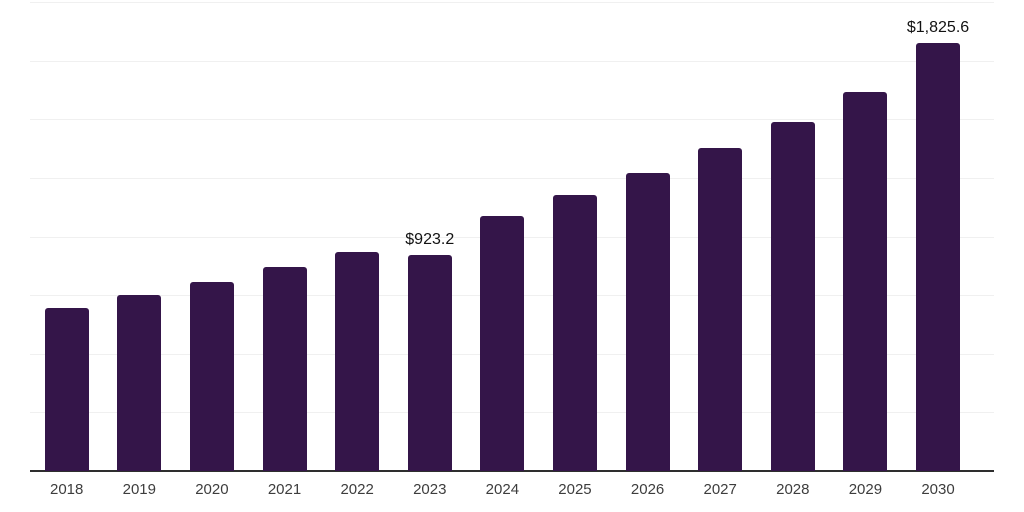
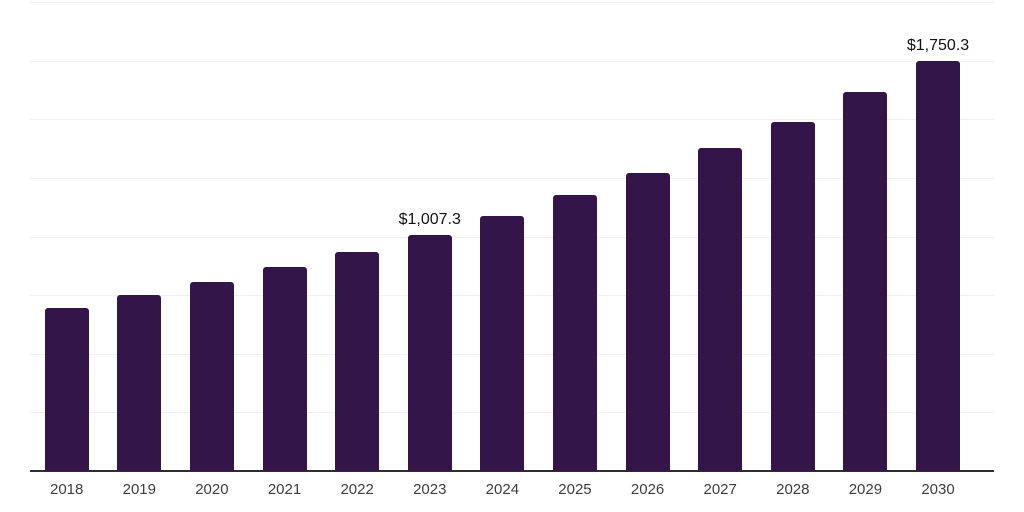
2023: $923.2 -> $1,007.3
2030: $1,825.6 -> $1,750.3
